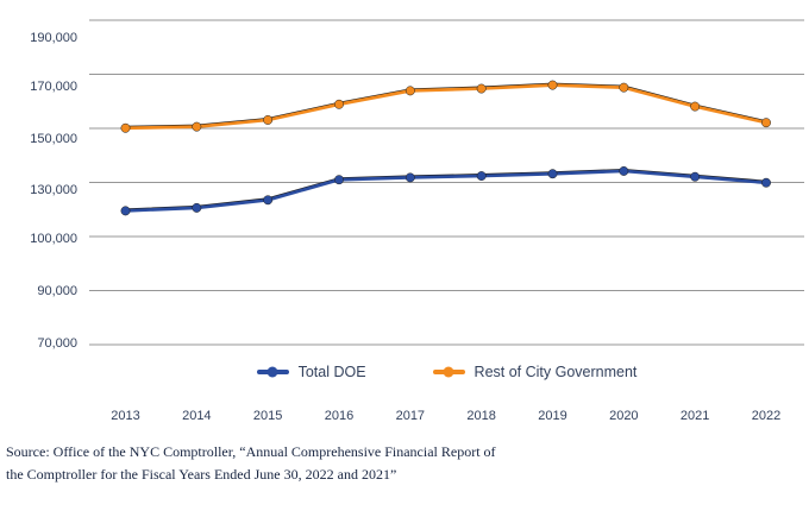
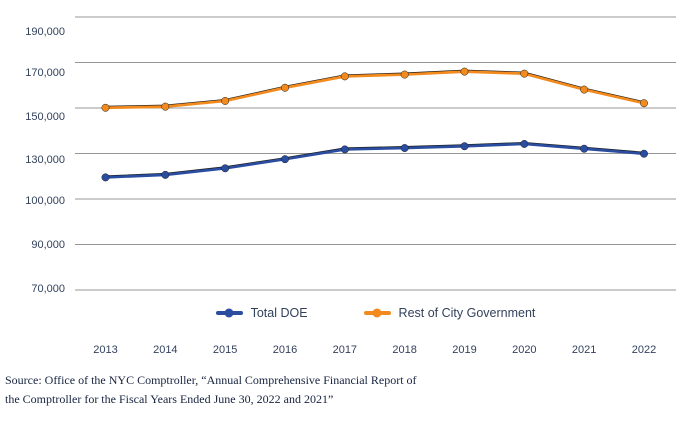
Total DOE/2016: 131000 -> 128000
